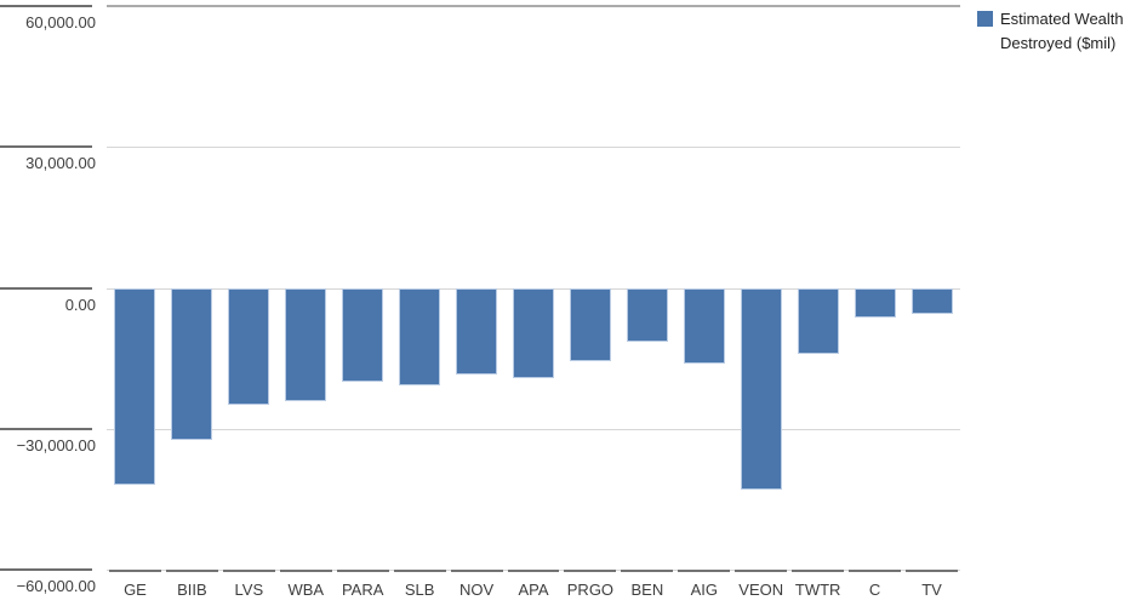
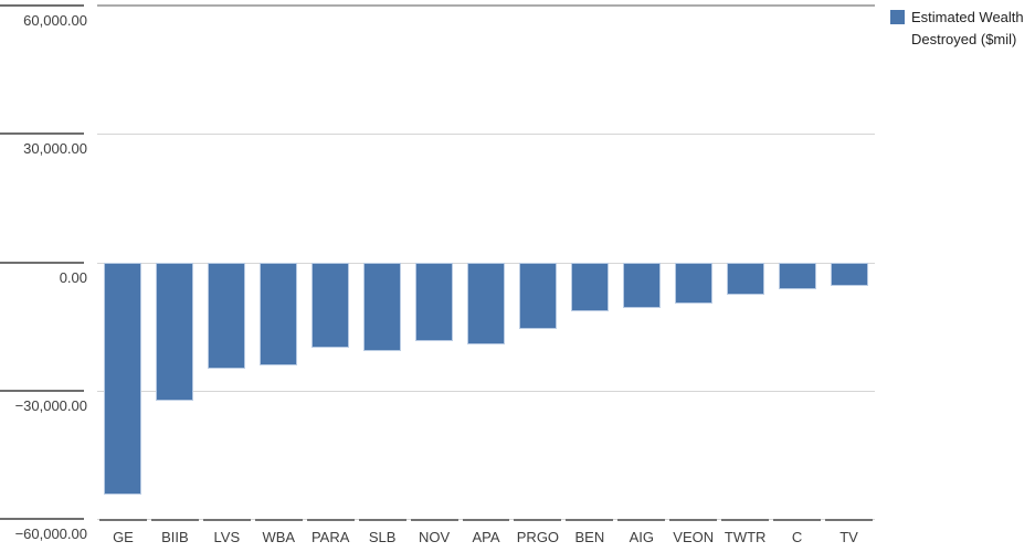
GE: -42000 -> -54000
AIG: -16000 -> -11000
VEON: -43000 -> -10000
TWTR: -14000 -> -8000
